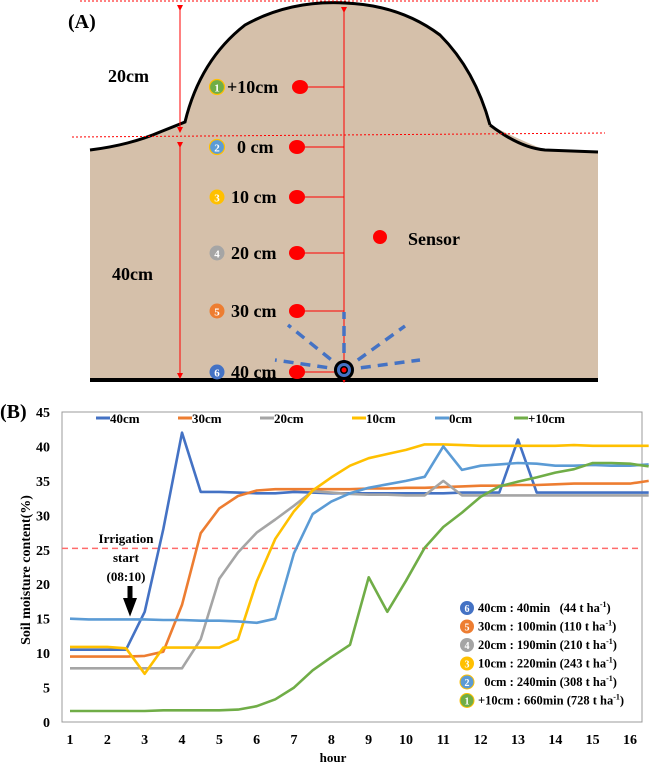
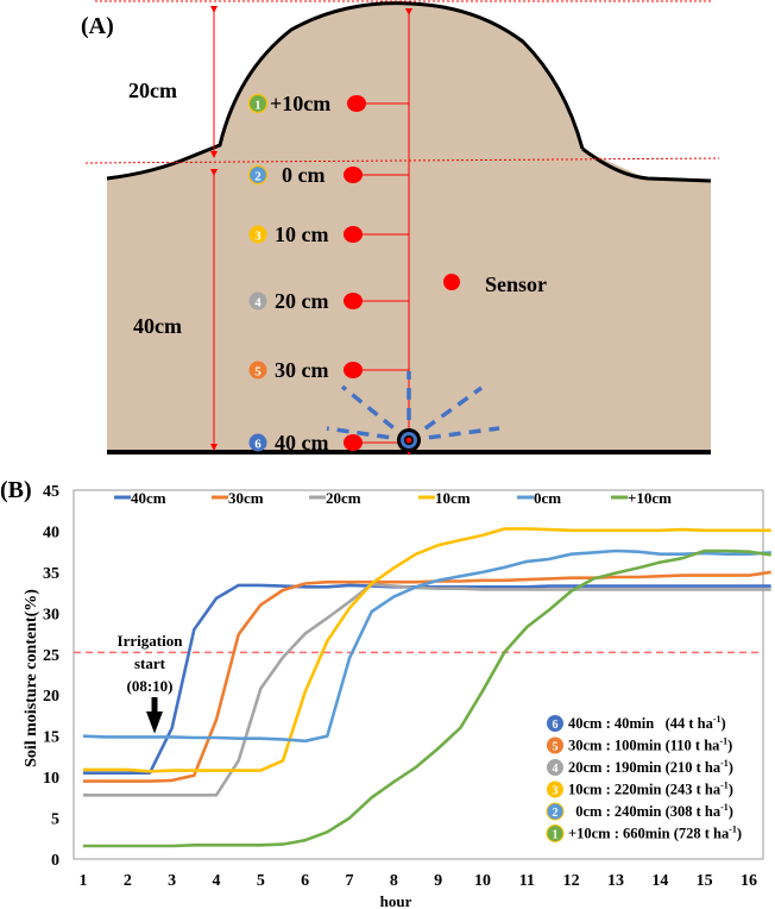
10cm/3: 7 -> 11
40cm/4: 42 -> 32
+10cm/9: 21 -> 14
20cm/11: 35 -> 33
0cm/11: 40 -> 36
40cm/13: 41 -> 33
